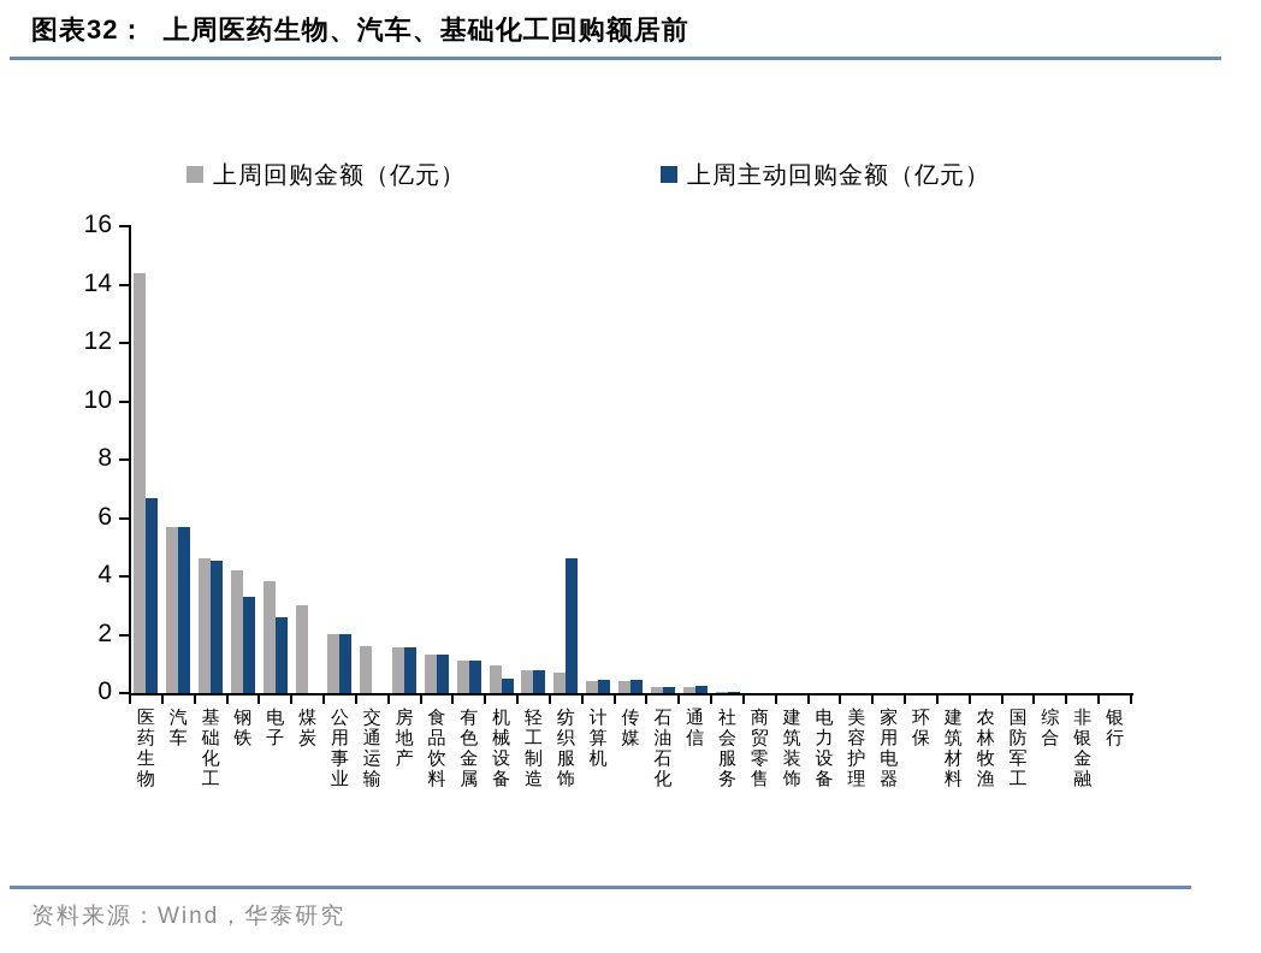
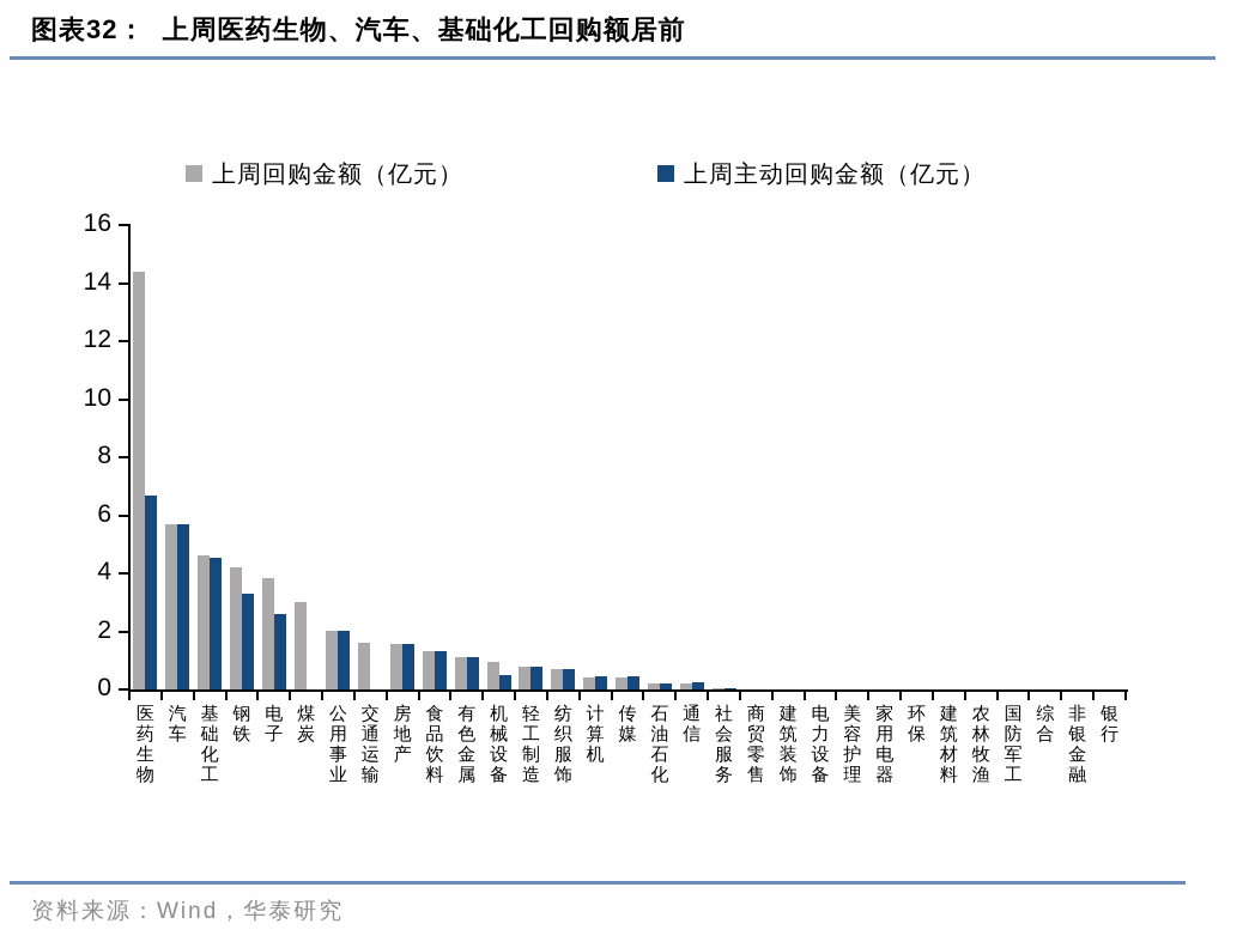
上周主动回购金额（亿元）/纺织服饰: 4.6 -> 0.7
